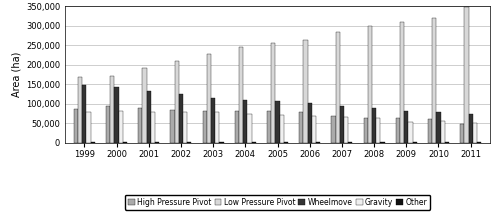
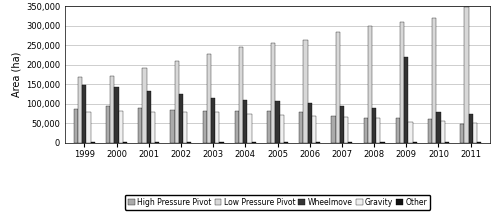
Wheelmove/2009: 82,000 -> 220,000
